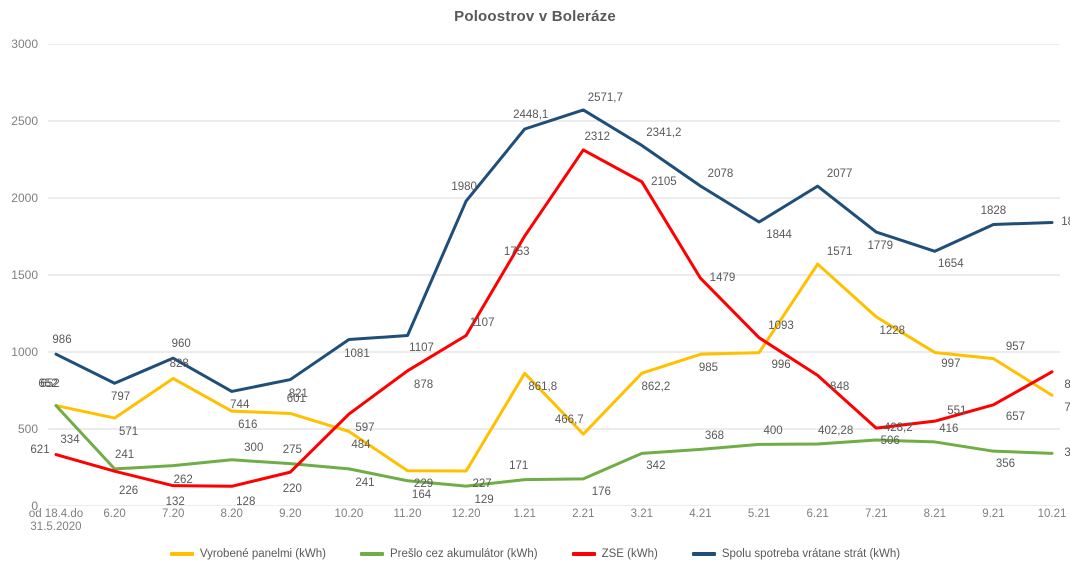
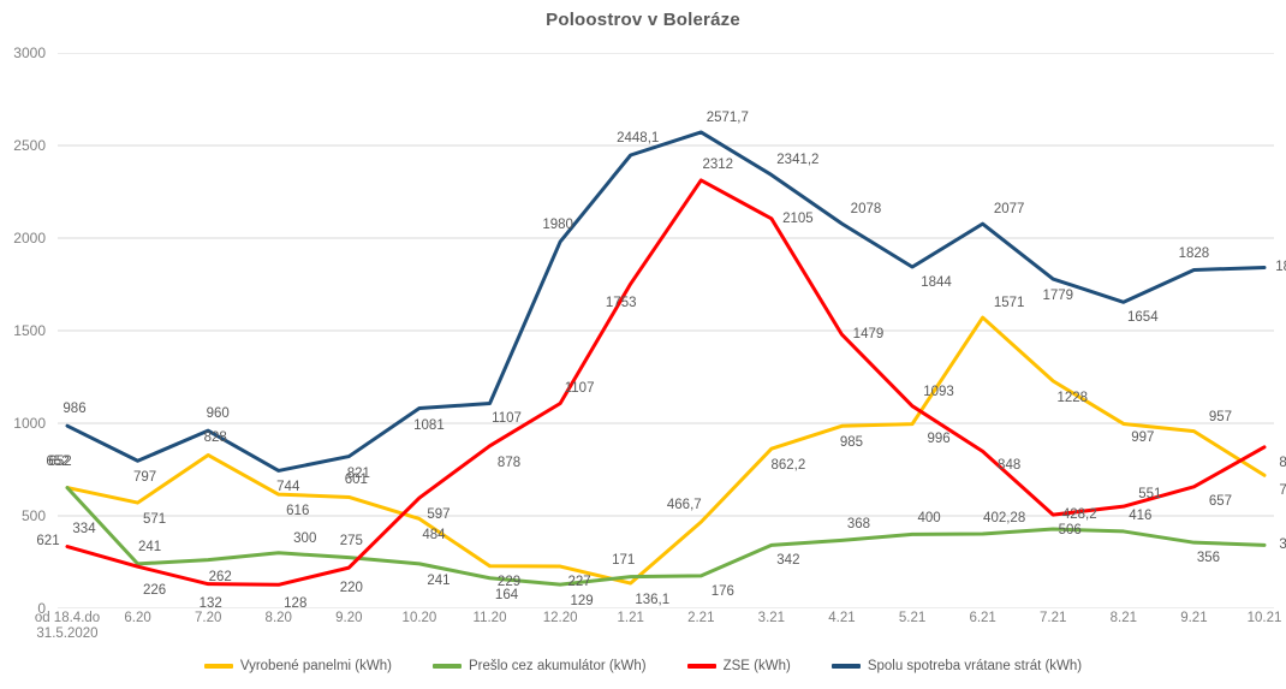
Vyrobené panelmi (kWh)/1.21: 861,8 -> 136,1
